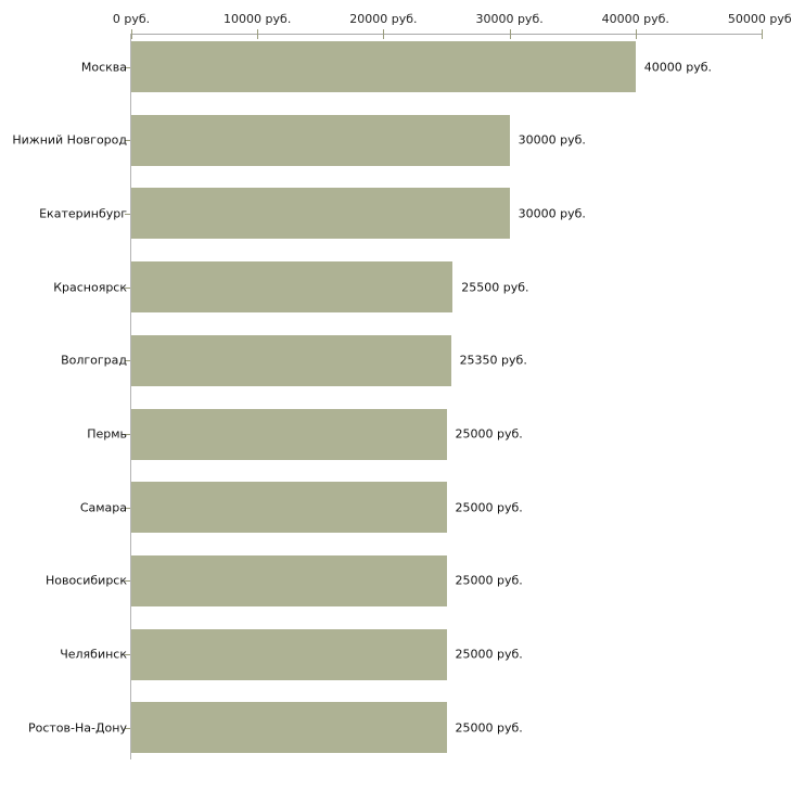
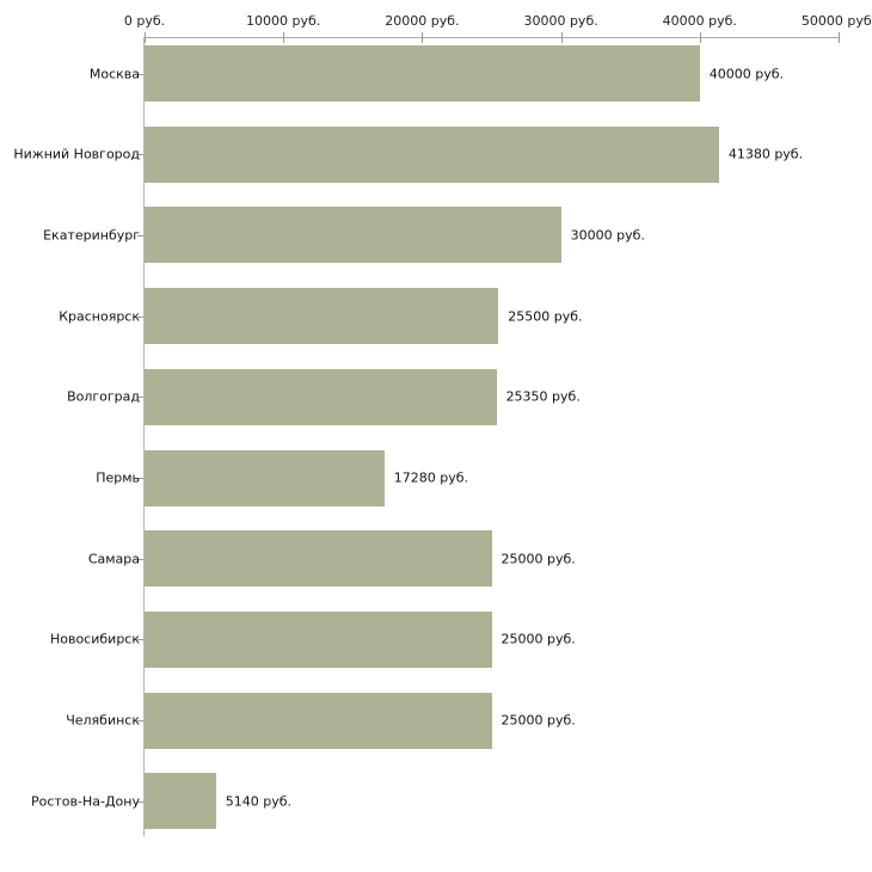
Нижний Новгород: 30000 -> 41380
Пермь: 25000 -> 17280
Ростов-На-Дону: 25000 -> 5140
